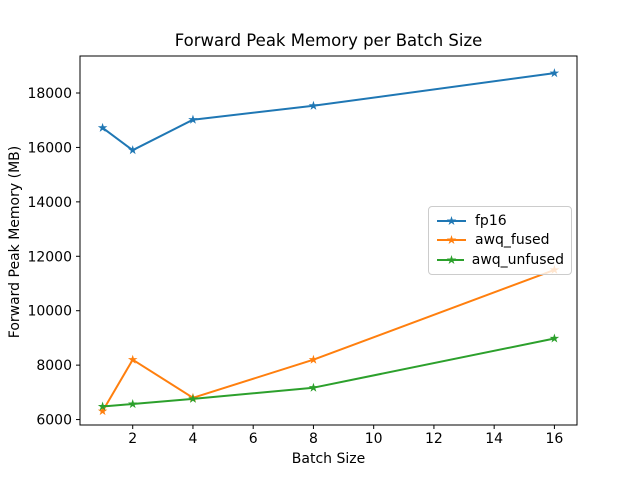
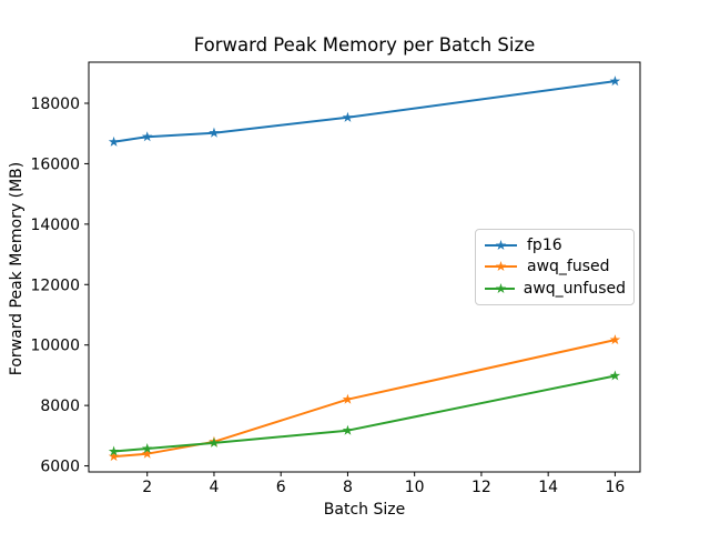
fp16/2: 15900 -> 16900
awq_fused/2: 8200 -> 6400
awq_fused/16: 11500 -> 10200
